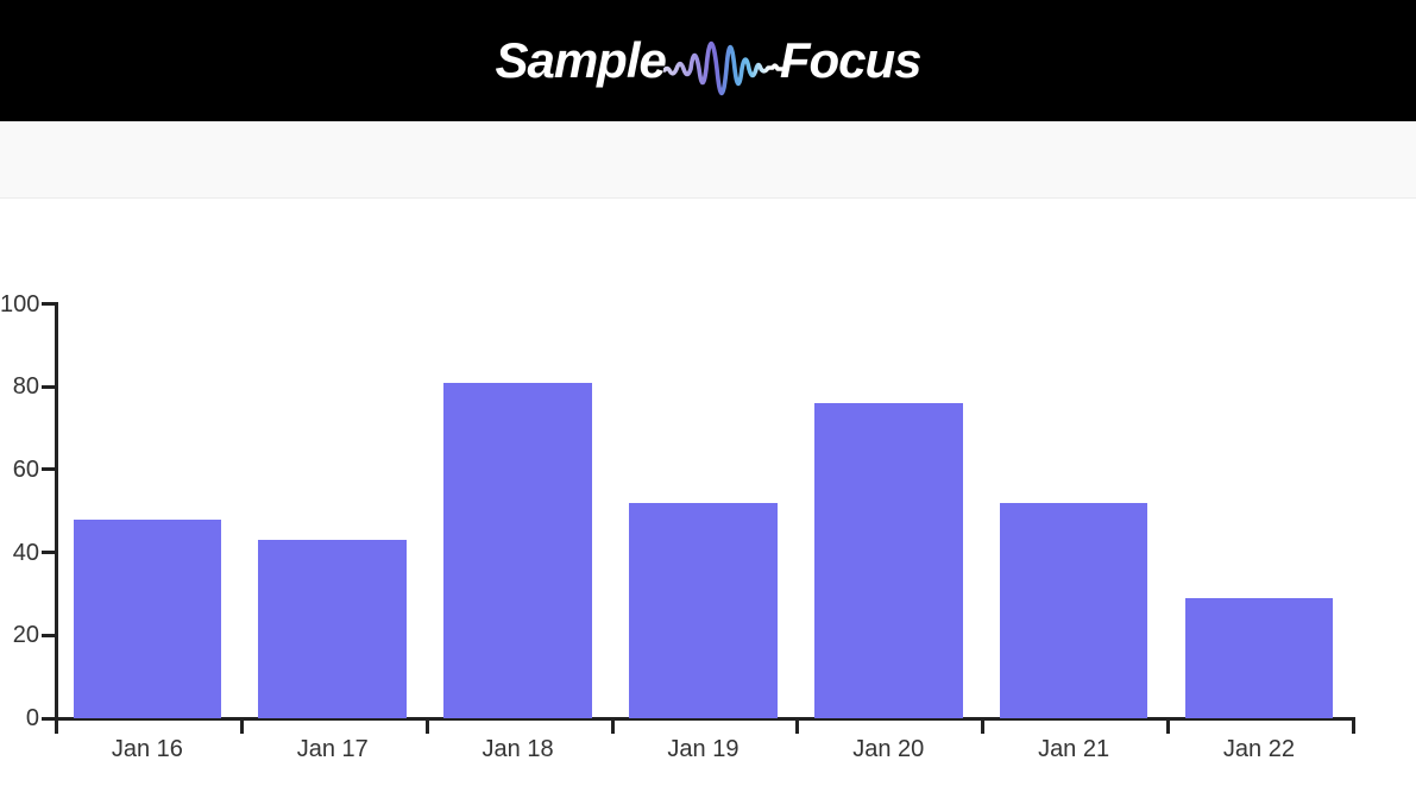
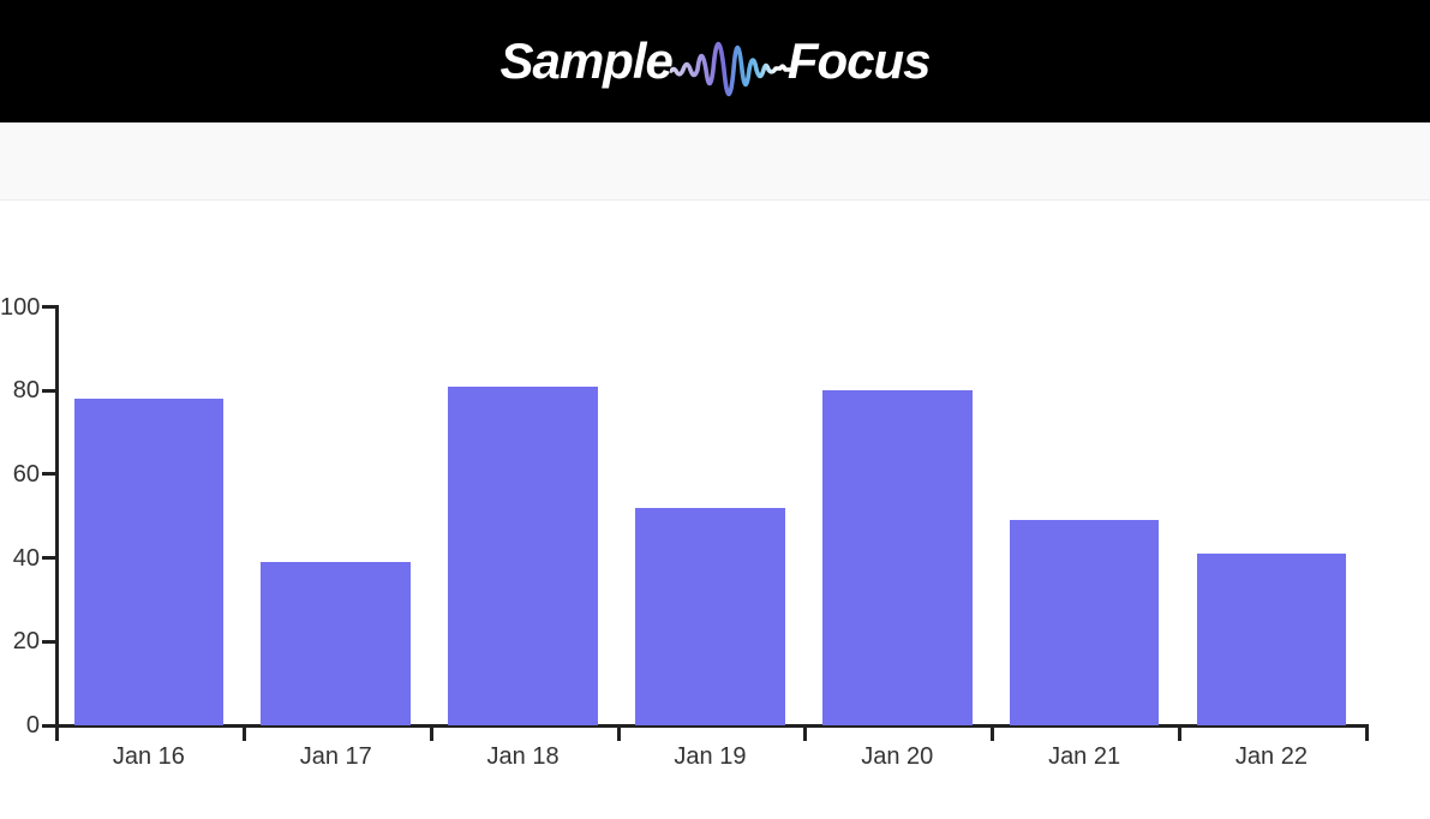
Jan 16: 48 -> 78
Jan 17: 43 -> 39
Jan 20: 76 -> 80
Jan 21: 52 -> 49
Jan 22: 29 -> 41
